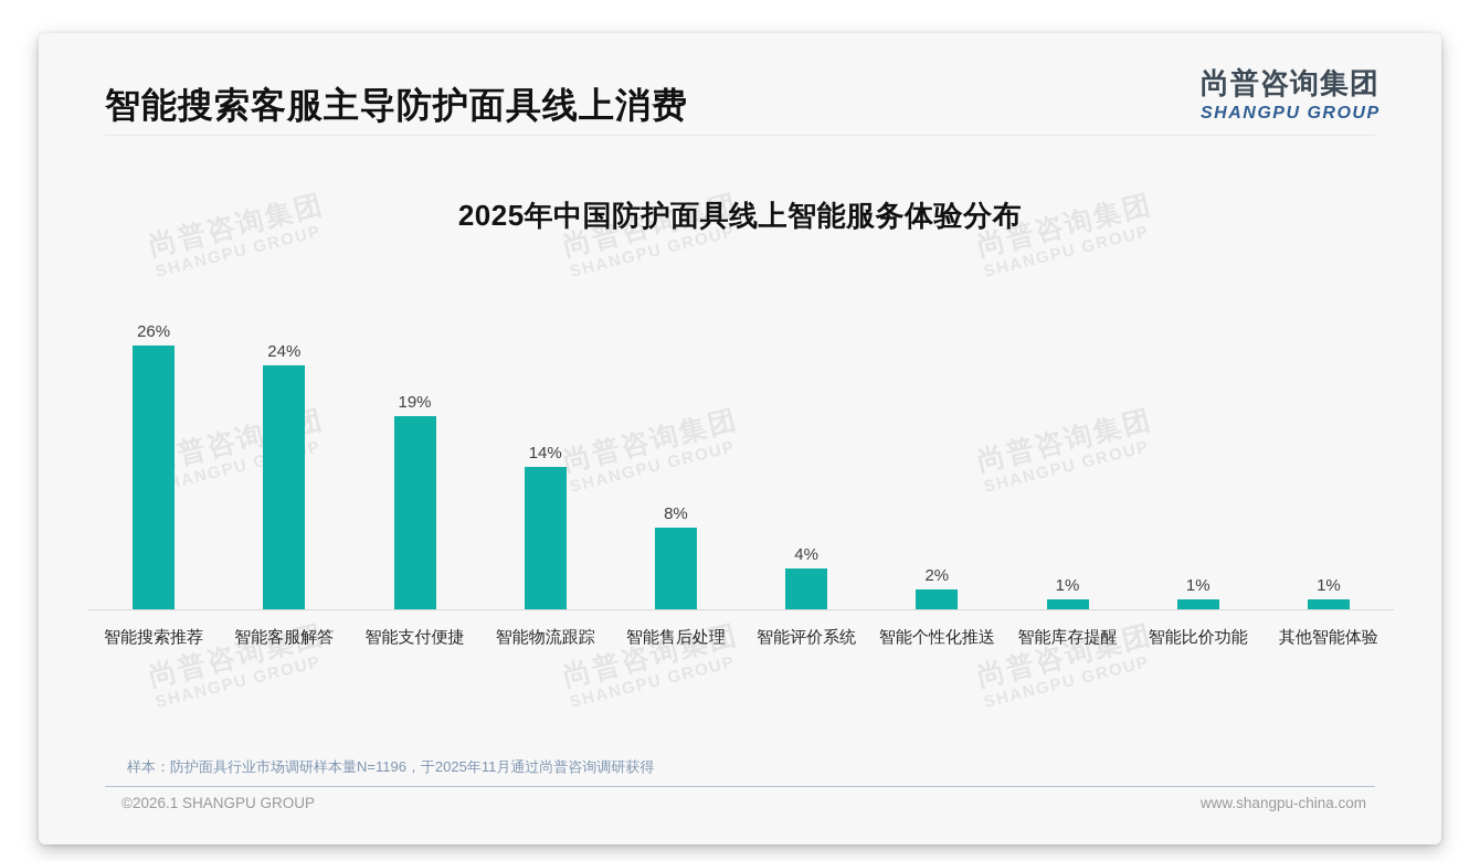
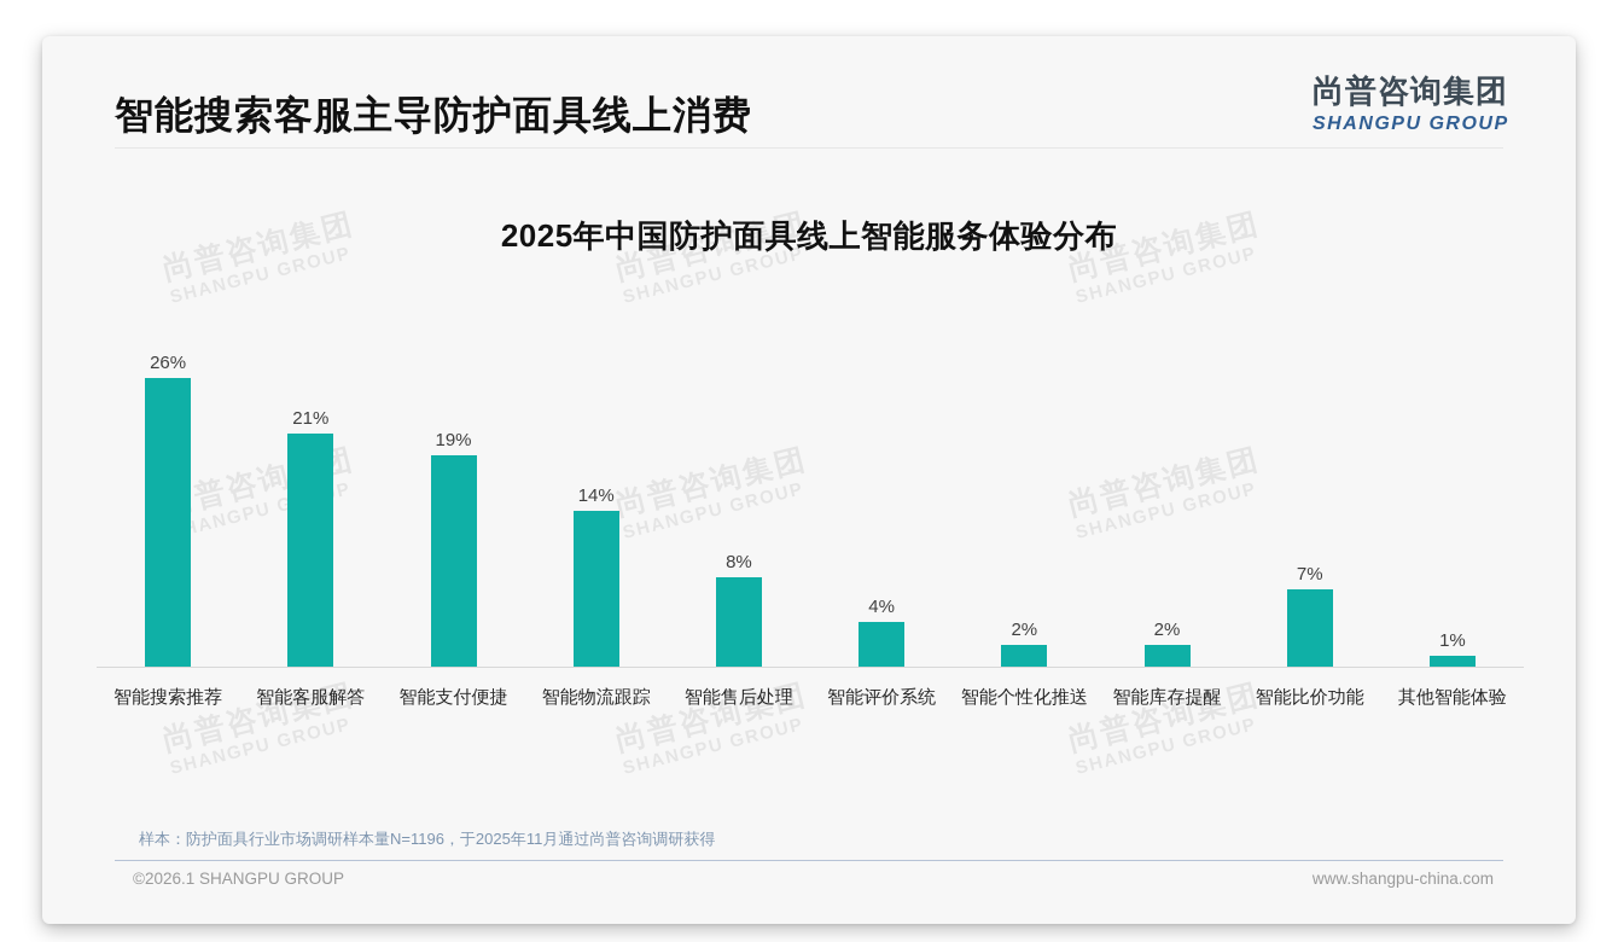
智能客服解答: 24% -> 21%
智能库存提醒: 1% -> 2%
智能比价功能: 1% -> 7%
